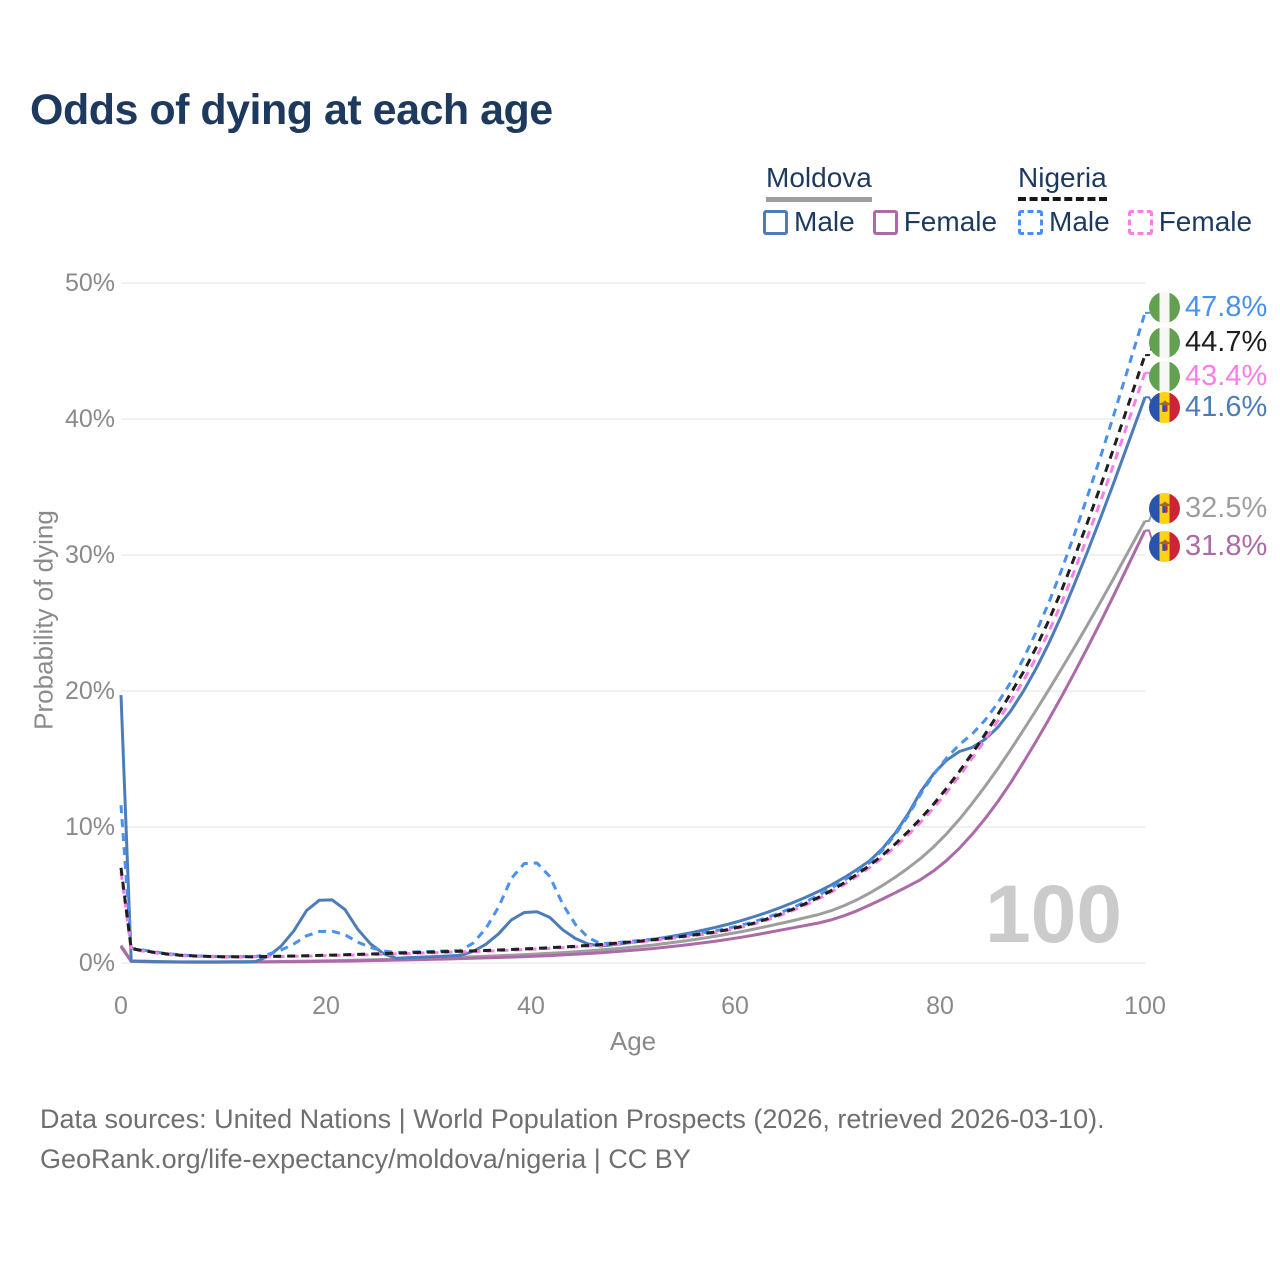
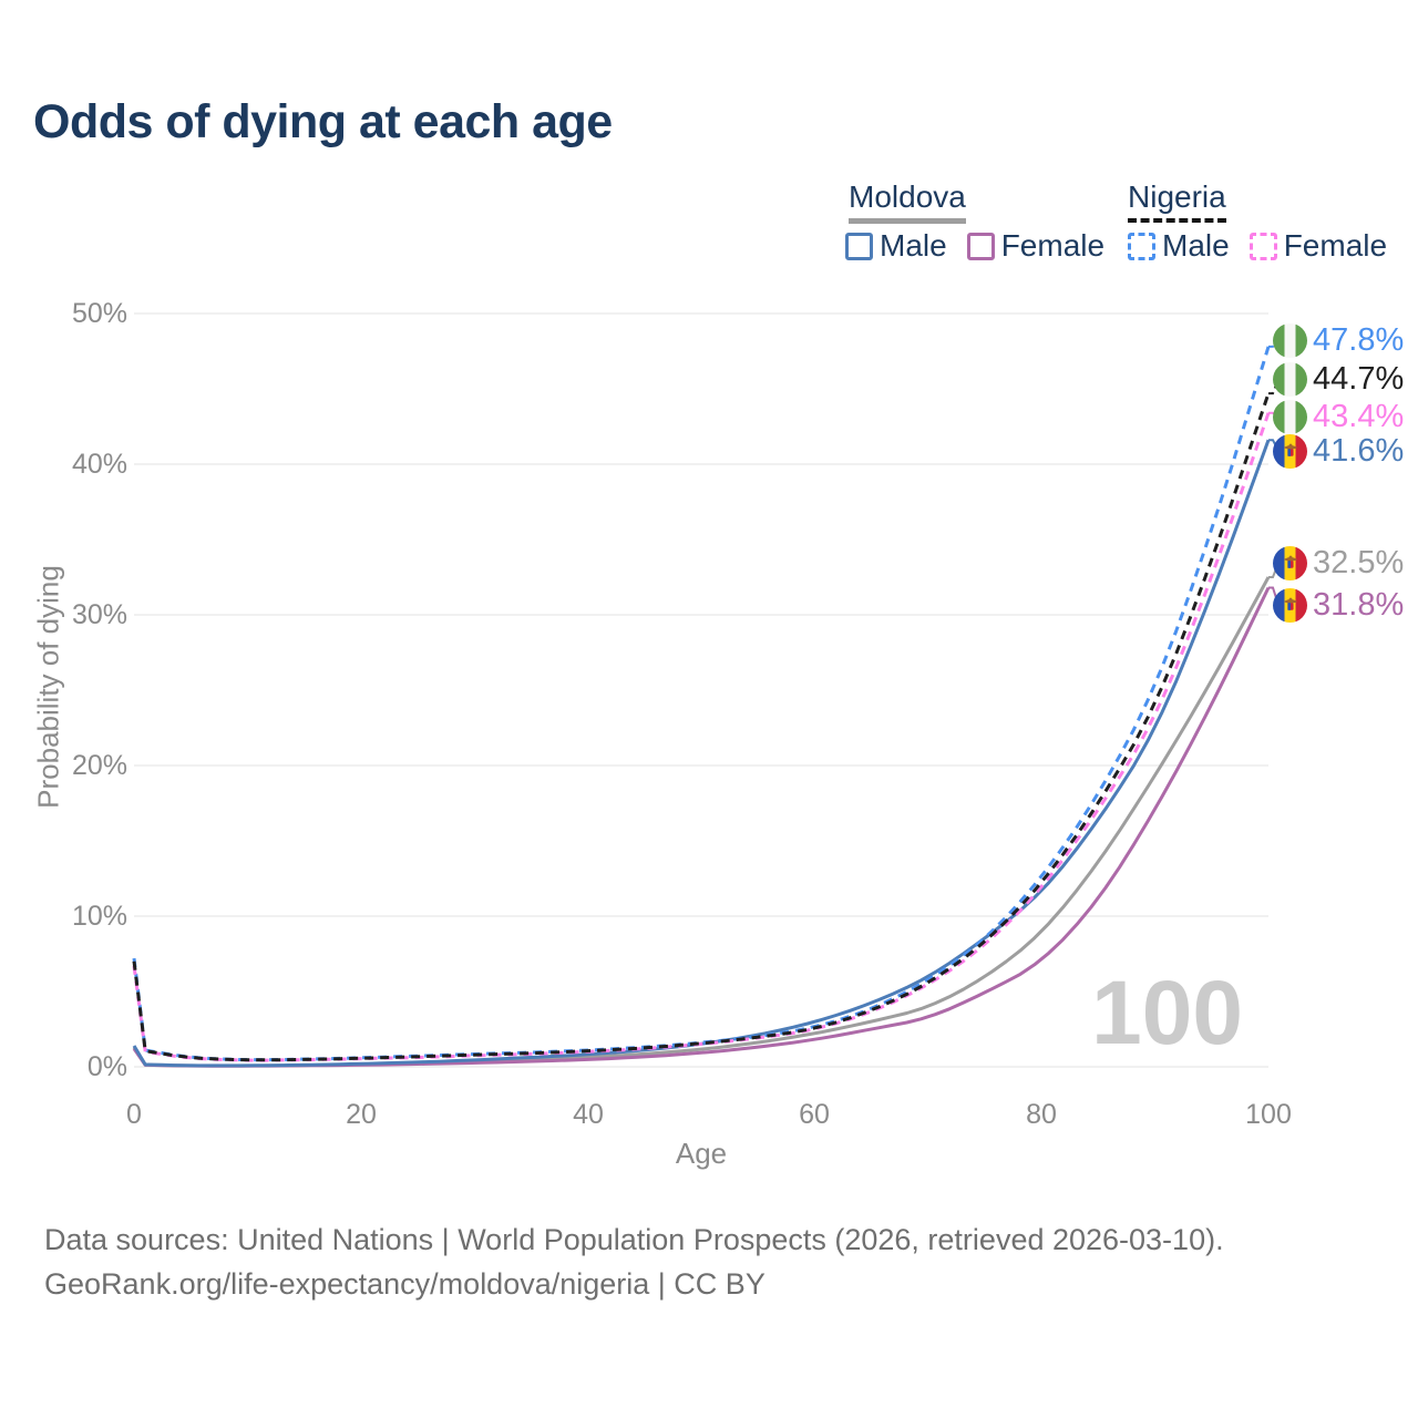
Nigeria Male/0: 11.6% -> 7.2%
Moldova Male/0: 19.7% -> 1.4%
Nigeria Male/20: 2.9% -> 0.6%
Moldova Male/20: 6.1% -> 0.2%
Nigeria Male/40: 9.4% -> 1.1%
Moldova Male/40: 4.7% -> 0.8%
Nigeria Male/80: 14.9% -> 12.5%
Moldova Male/80: 15.1% -> 11.5%
